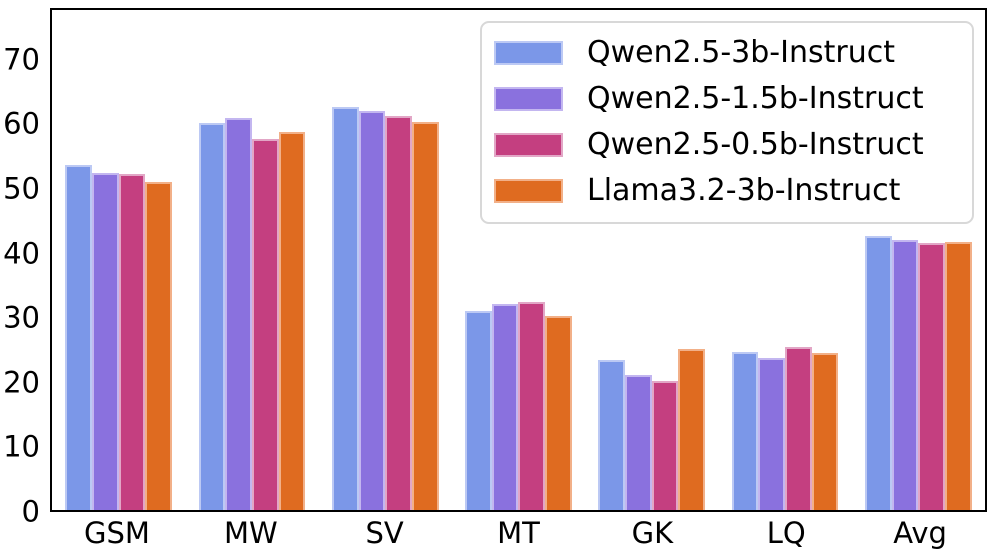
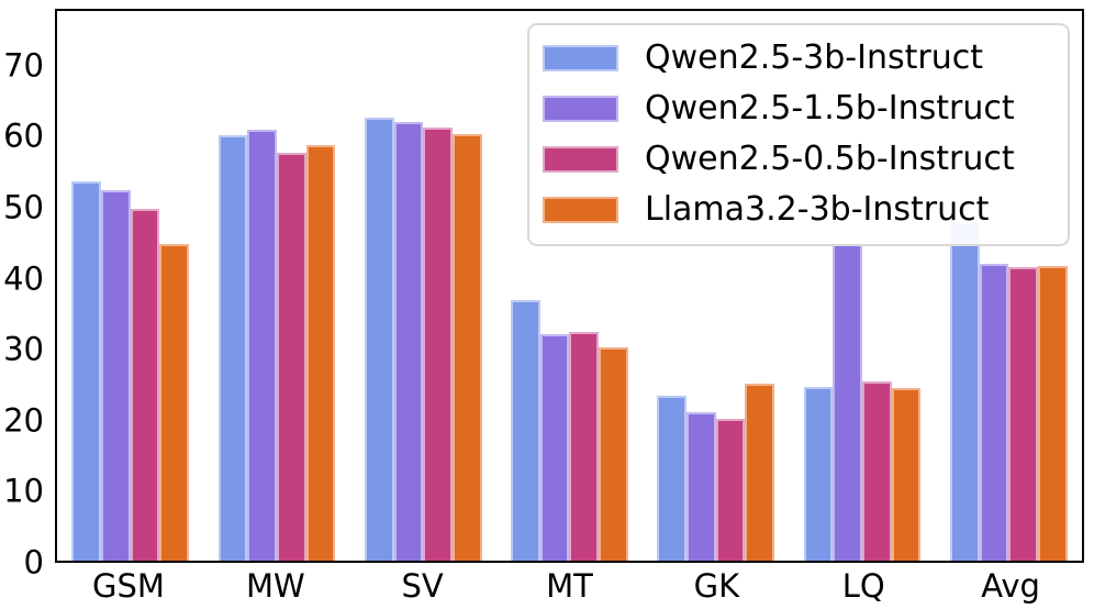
Qwen2.5-0.5b-Instruct/GSM: 52 -> 50
Llama3.2-3b-Instruct/GSM: 51 -> 45
Qwen2.5-3b-Instruct/MT: 31 -> 37
Qwen2.5-1.5b-Instruct/LQ: 24 -> 45
Qwen2.5-3b-Instruct/Avg: 43 -> 48
